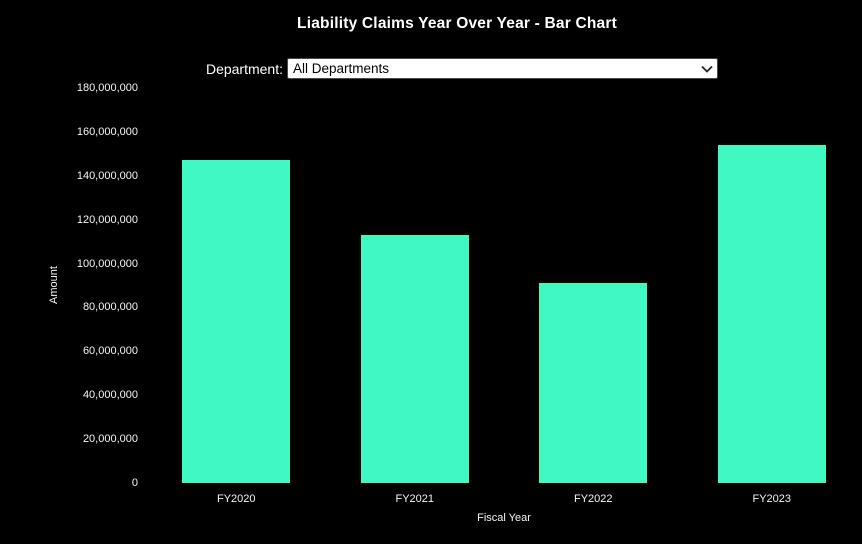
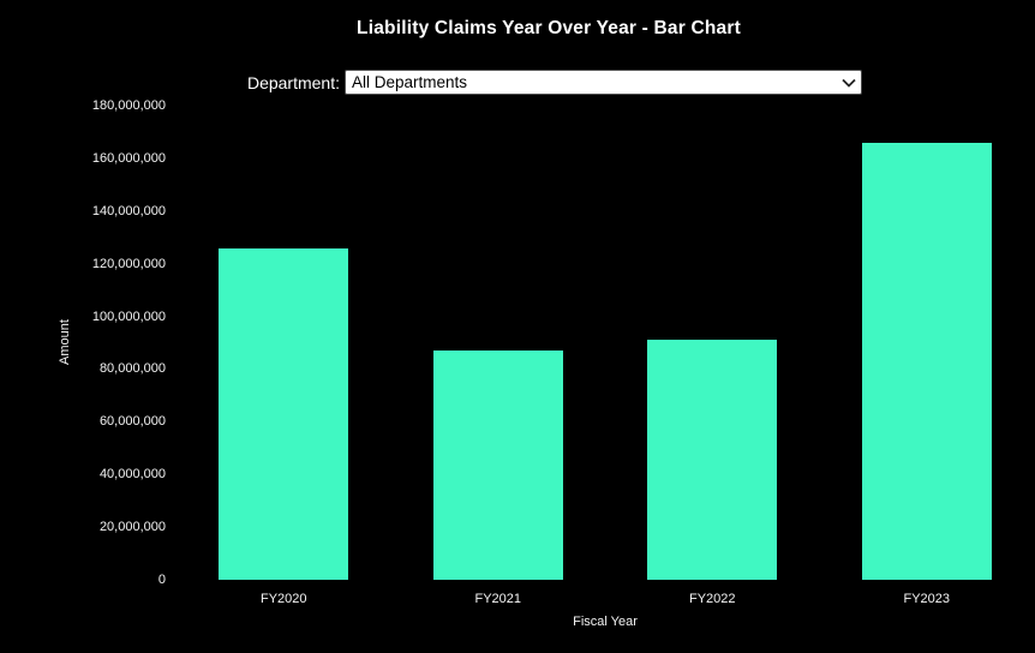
FY2020: 147000000 -> 126000000
FY2021: 113000000 -> 87000000
FY2023: 154000000 -> 166000000
